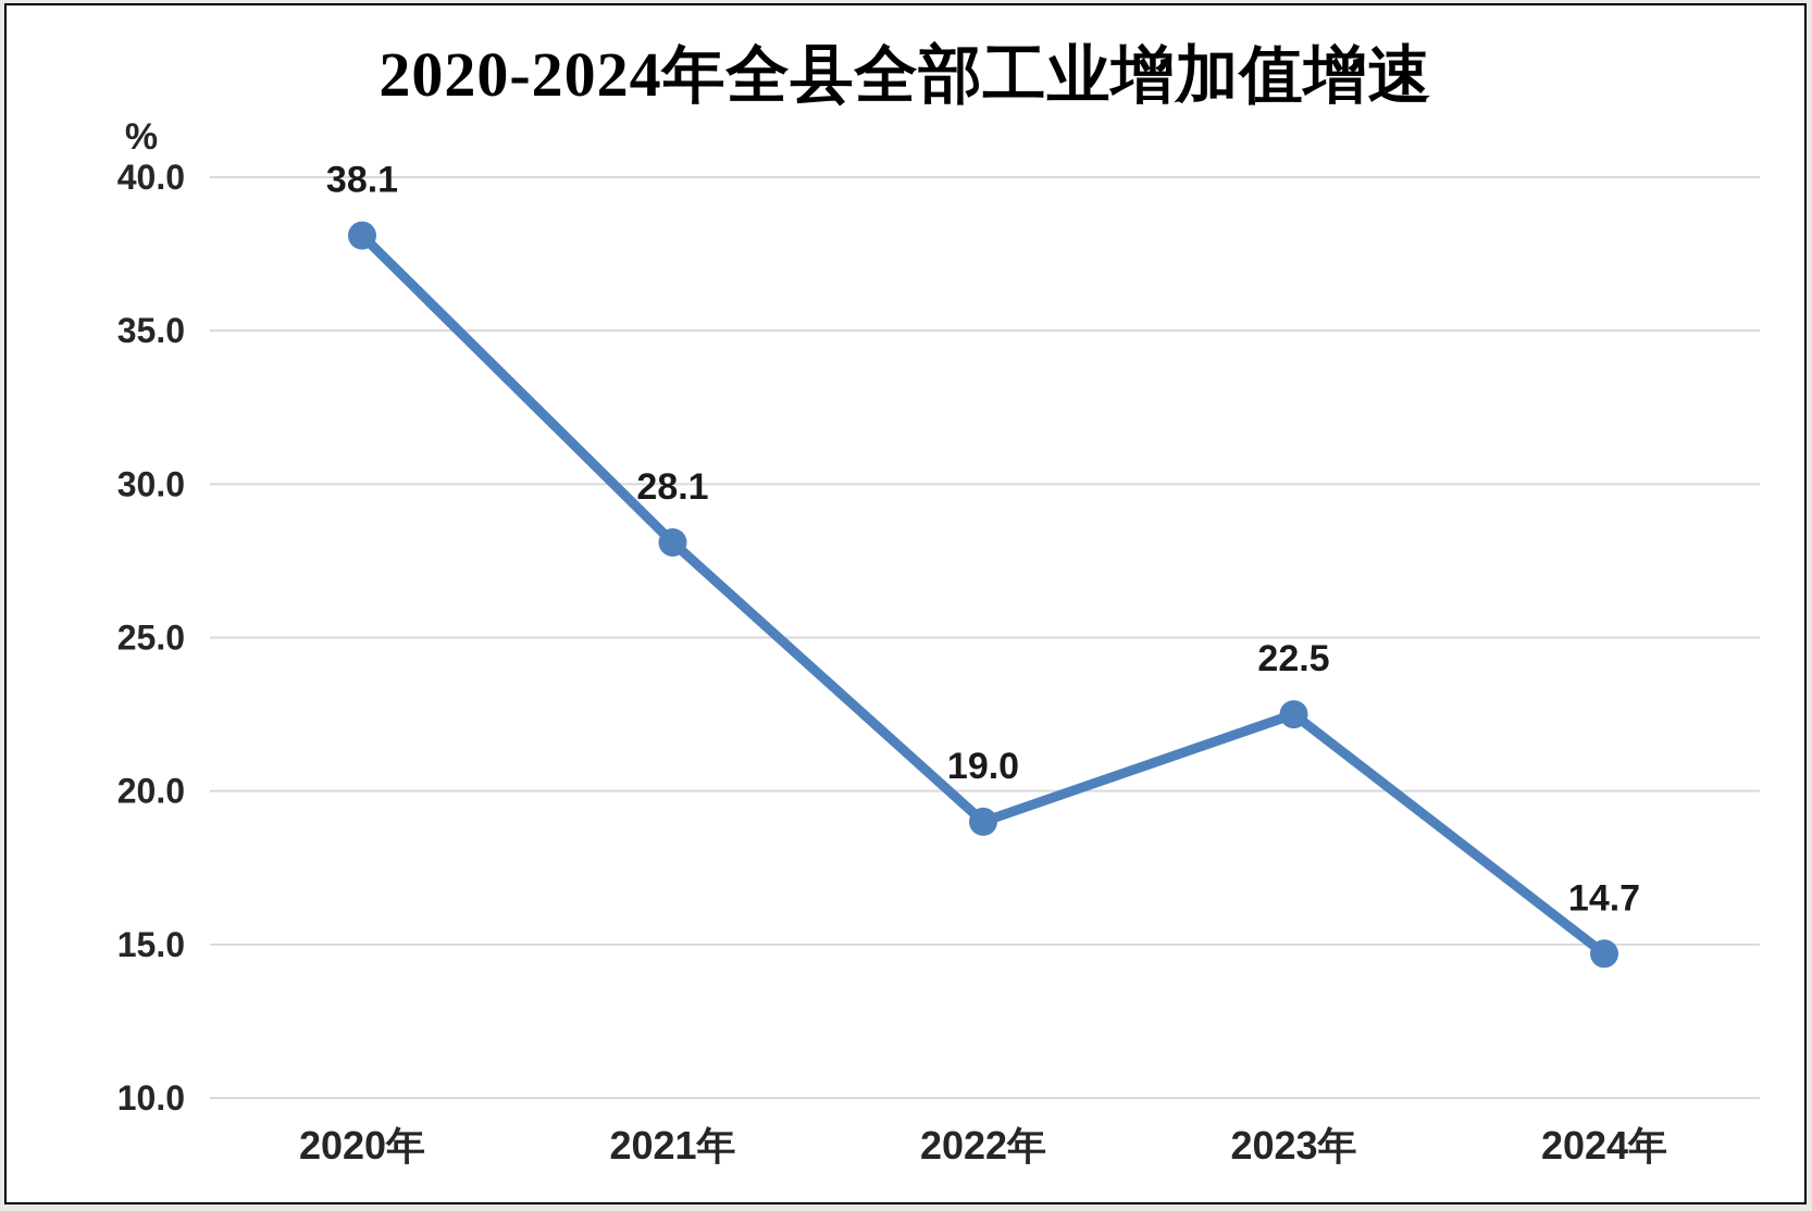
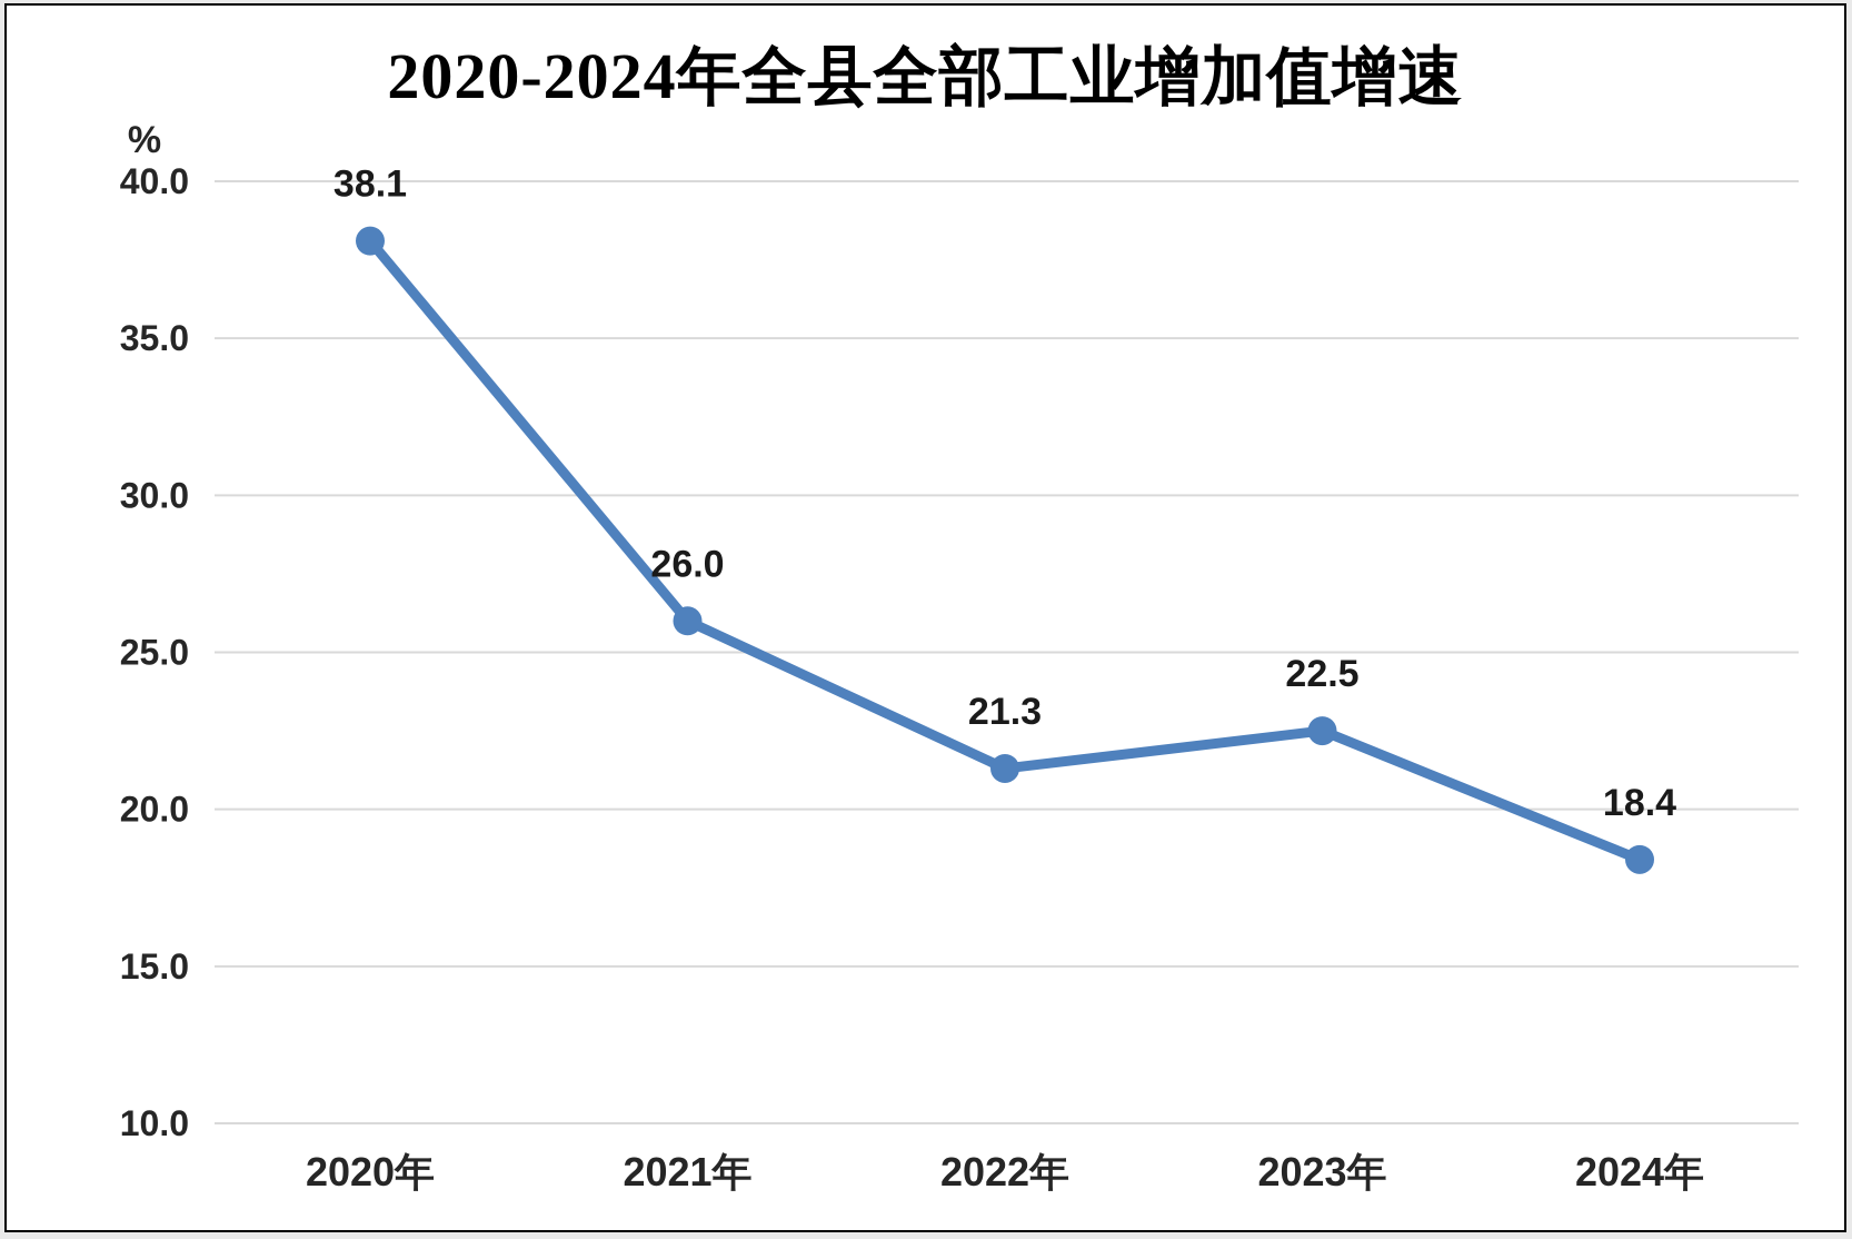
2021年: 28.1 -> 26.0
2022年: 19.0 -> 21.3
2024年: 14.7 -> 18.4
